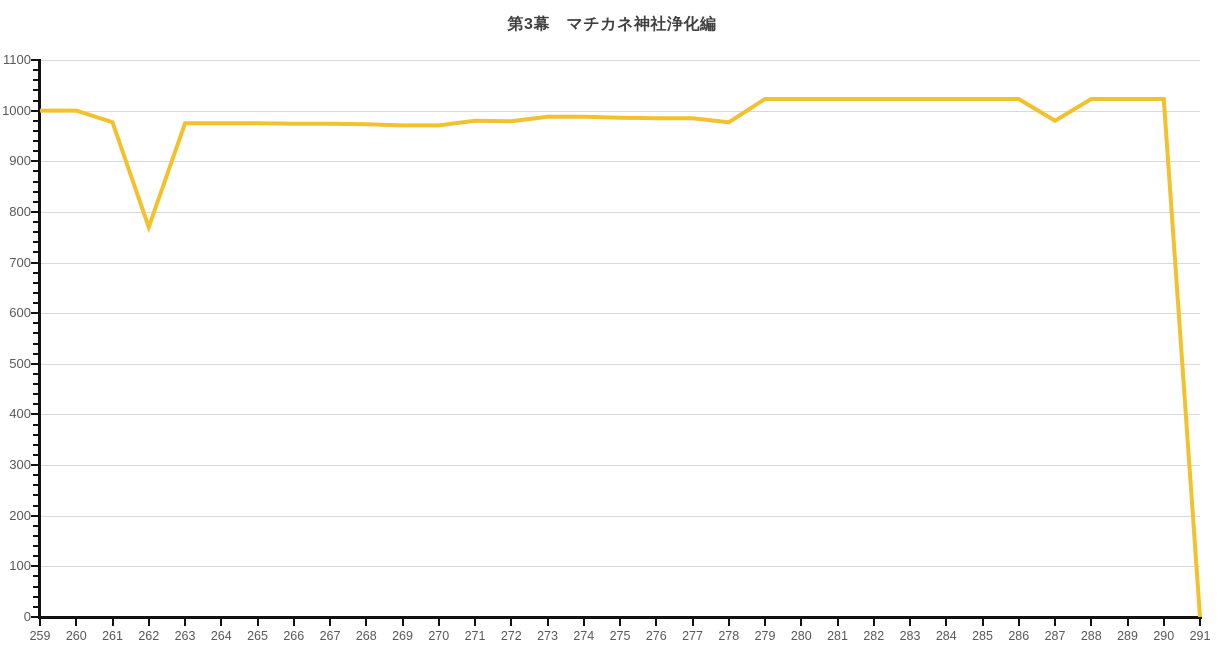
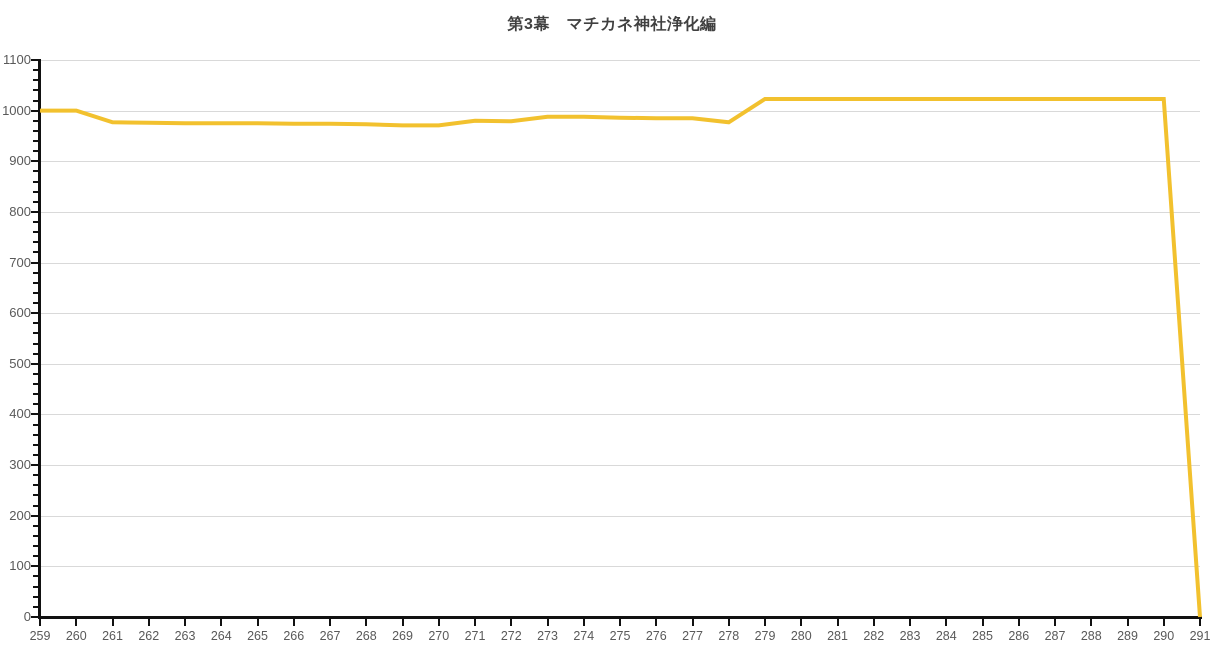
262: 770 -> 980
287: 980 -> 1020
